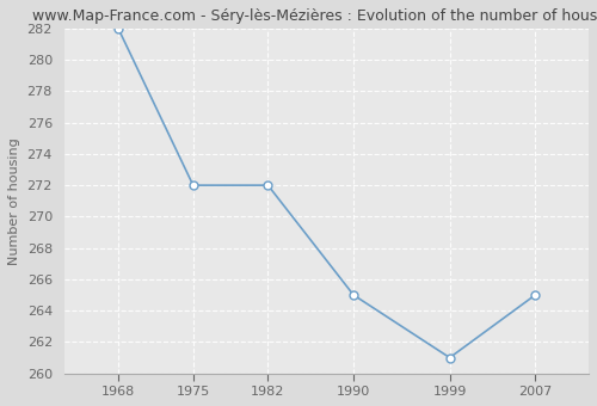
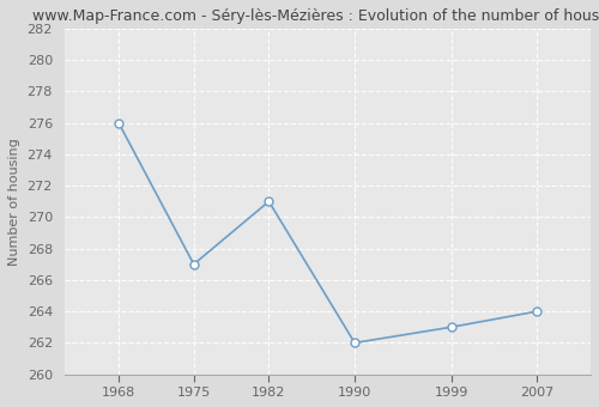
1968: 282 -> 276
1975: 272 -> 267
1982: 272 -> 271
1990: 265 -> 262
1999: 261 -> 263
2007: 265 -> 264
